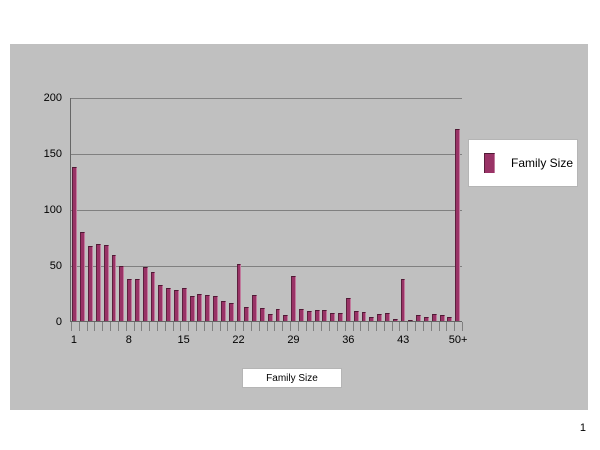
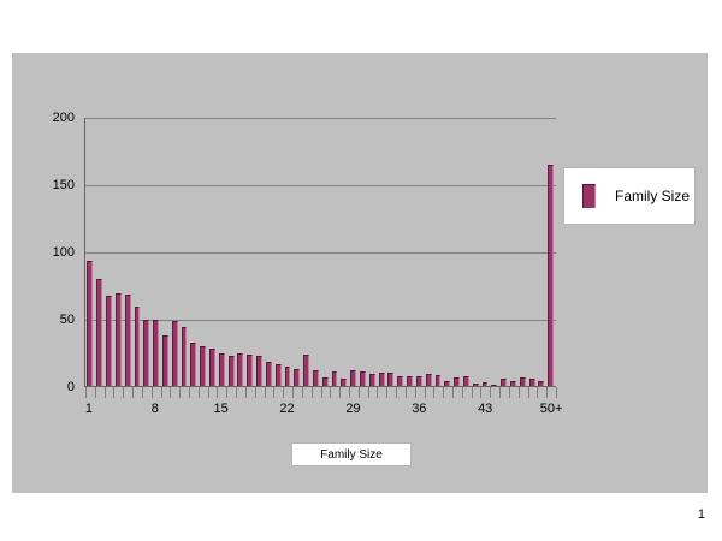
1: 138 -> 93
8: 38 -> 49
15: 30 -> 24
22: 51 -> 14
29: 40 -> 12
36: 21 -> 7
43: 38 -> 3
50+: 172 -> 165
